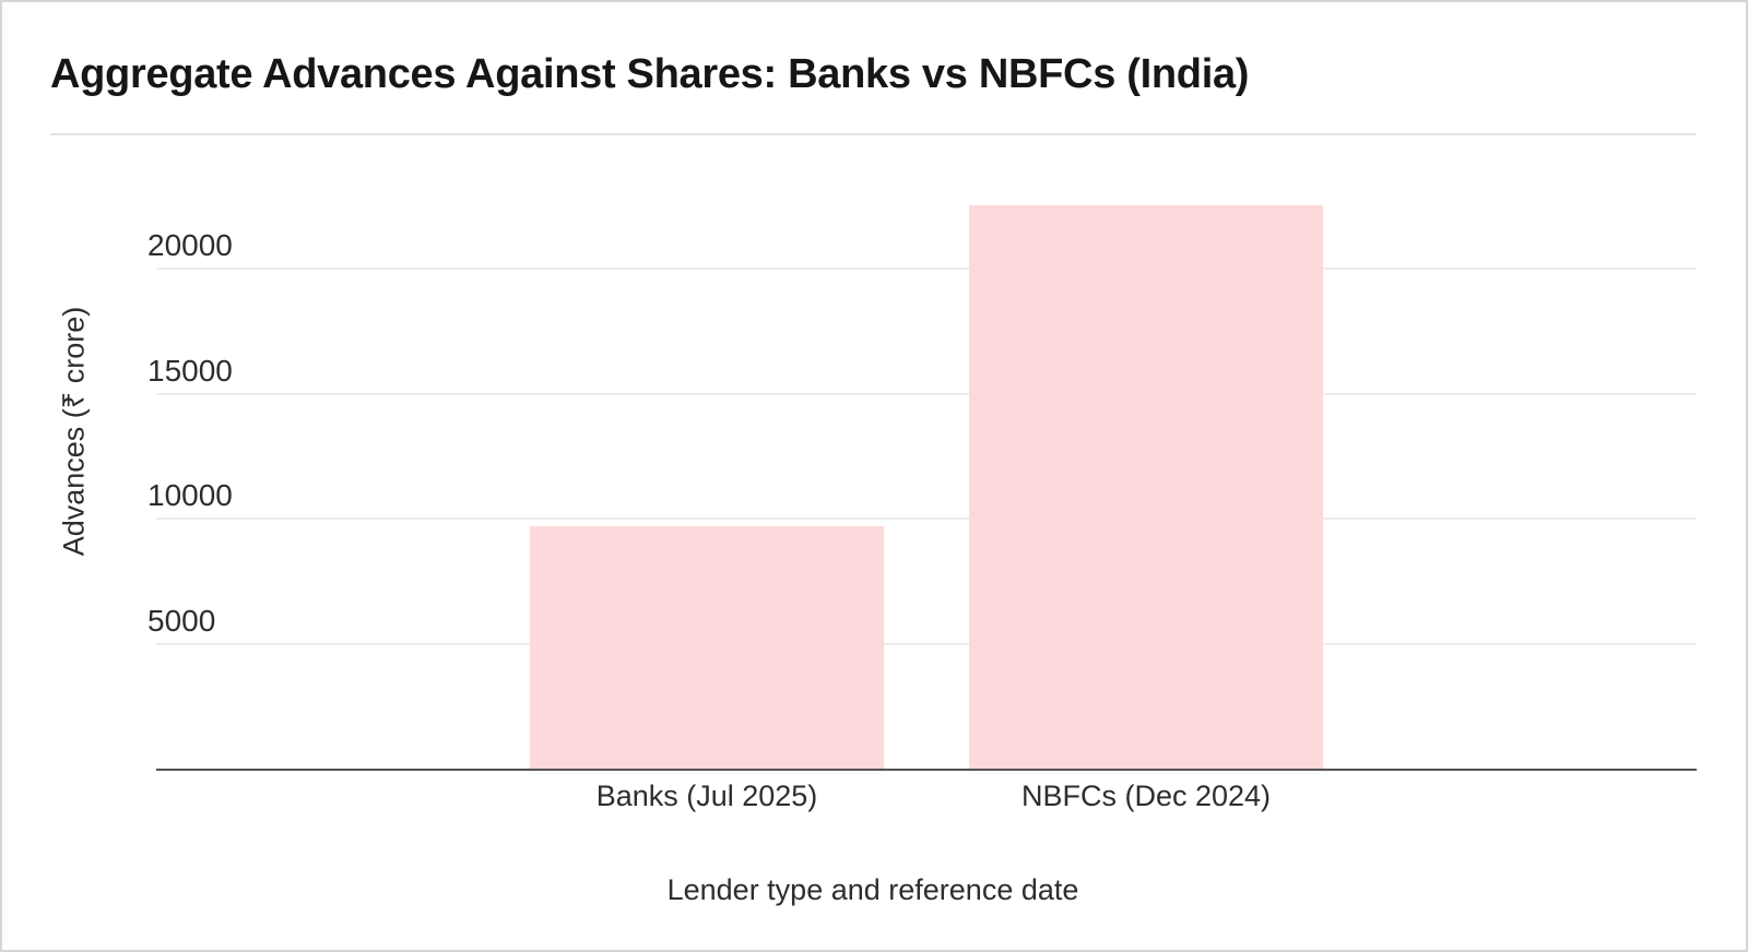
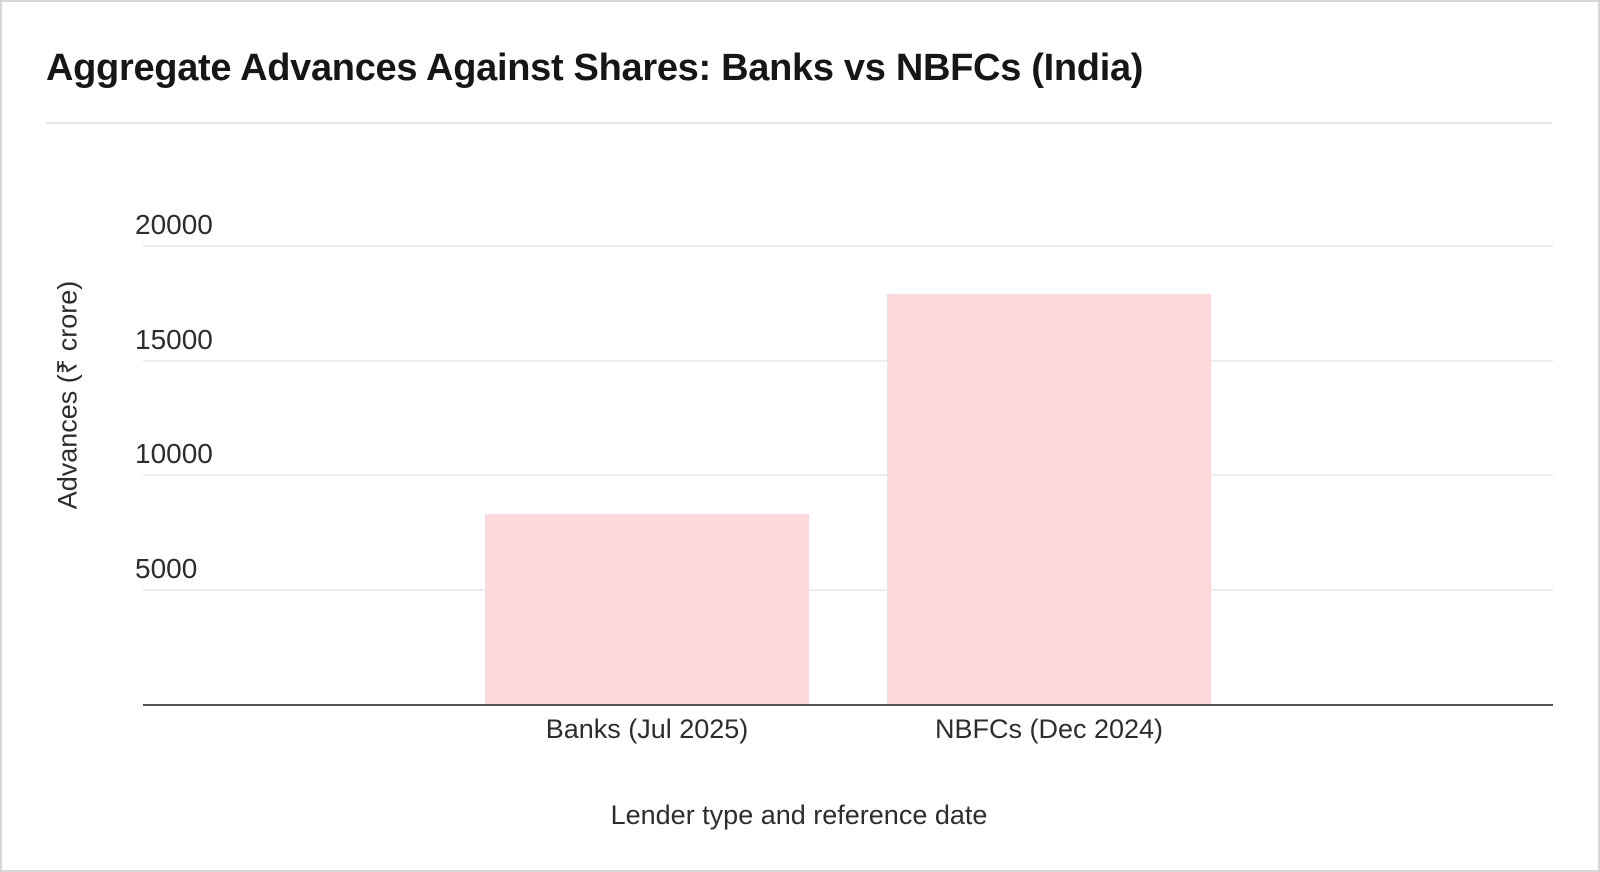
Banks (Jul 2025): 9700 -> 8300
NBFCs (Dec 2024): 22600 -> 17900
